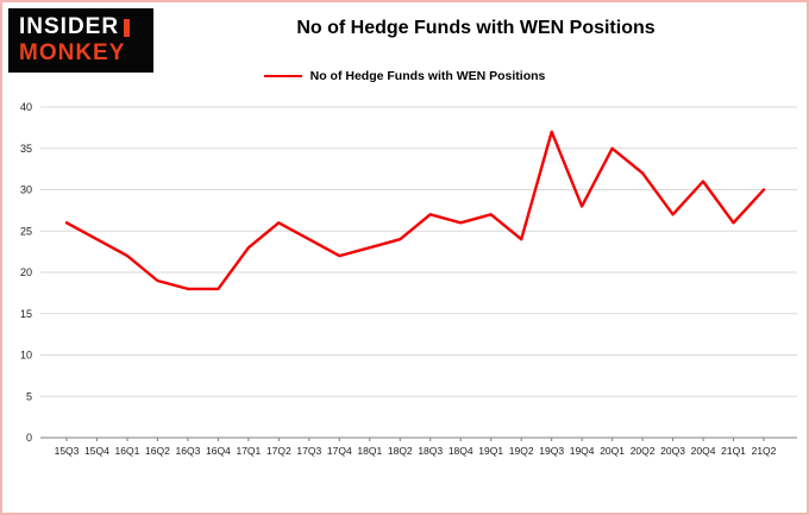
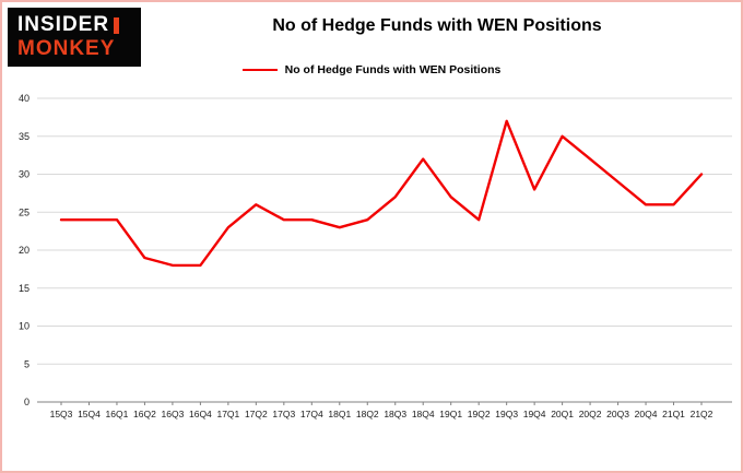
15Q3: 26 -> 24
16Q1: 22 -> 24
17Q4: 22 -> 24
18Q4: 26 -> 32
20Q3: 27 -> 29
20Q4: 31 -> 26
